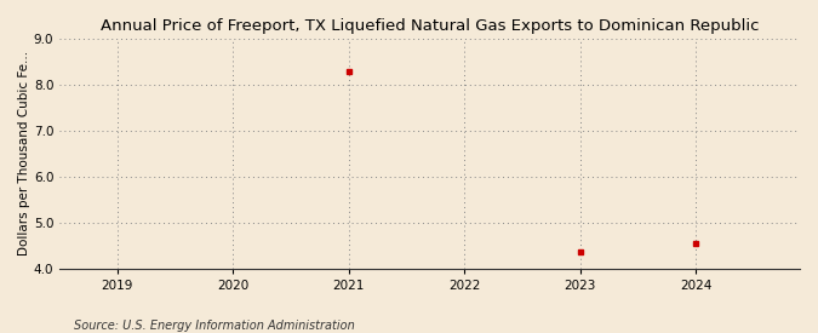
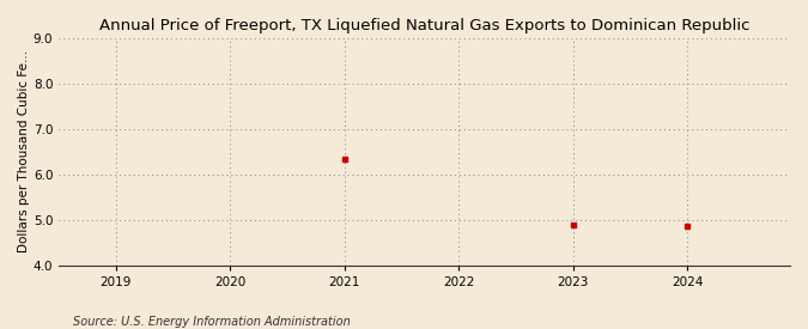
2021: 8.30 -> 6.35
2023: 4.35 -> 4.90
2024: 4.55 -> 4.85
